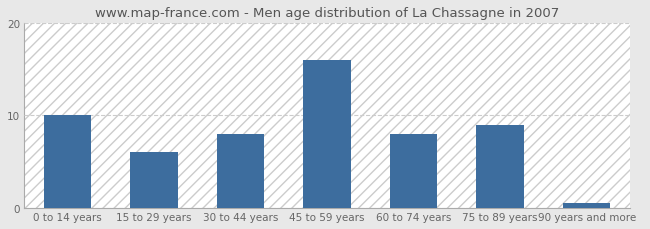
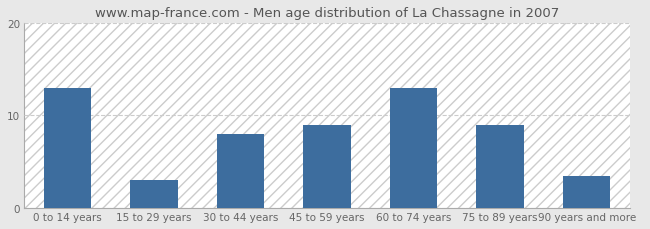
0 to 14 years: 10.0 -> 13.0
15 to 29 years: 6.0 -> 3.0
45 to 59 years: 16.0 -> 9.0
60 to 74 years: 8.0 -> 13.0
90 years and more: 0.5 -> 3.4
